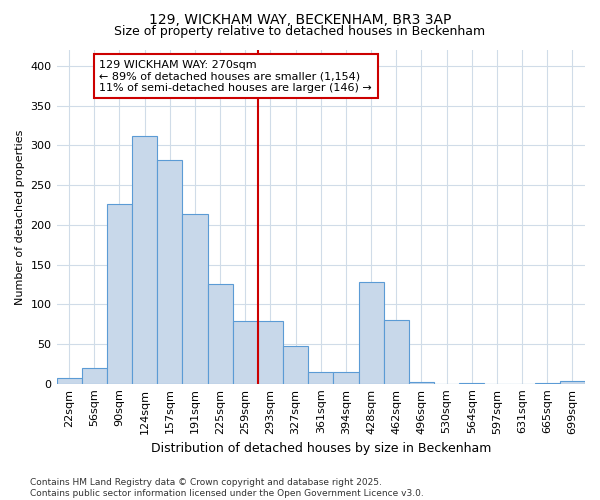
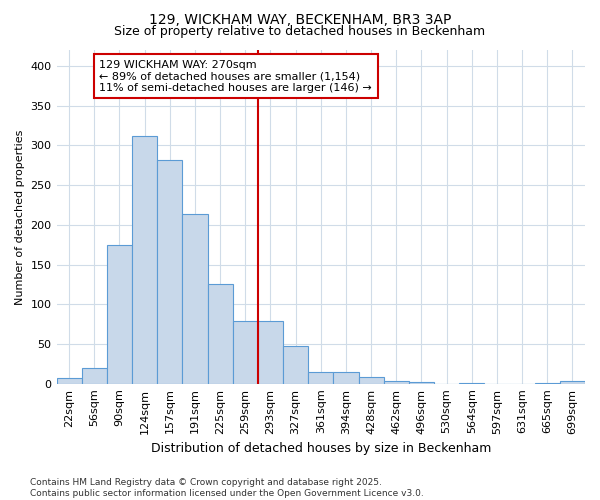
90sqm: 226 -> 175
428sqm: 128 -> 8
462sqm: 80 -> 3
